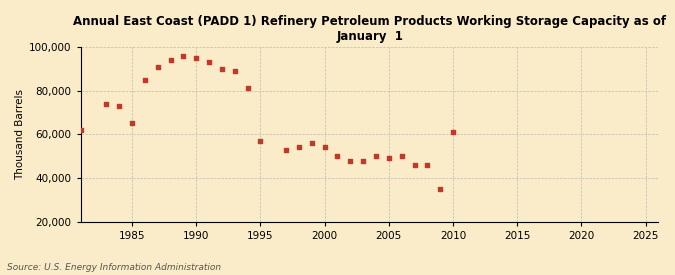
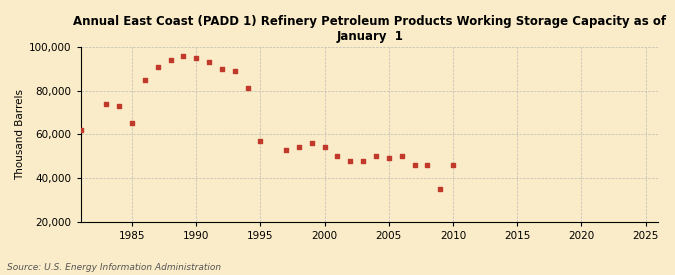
2010: 61,000 -> 46,000
